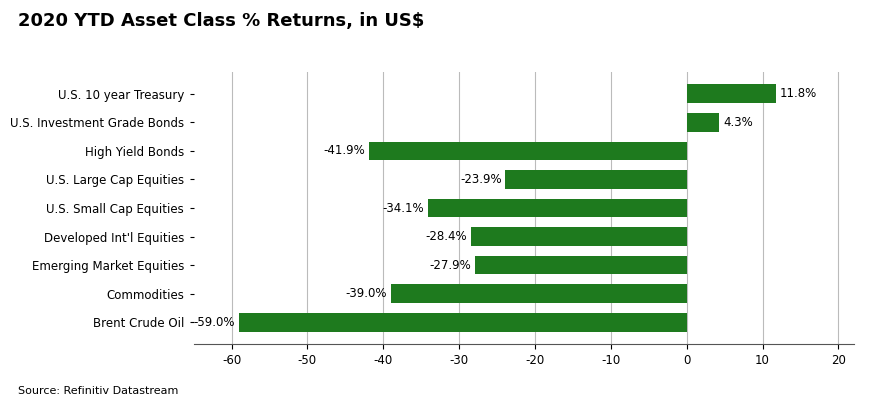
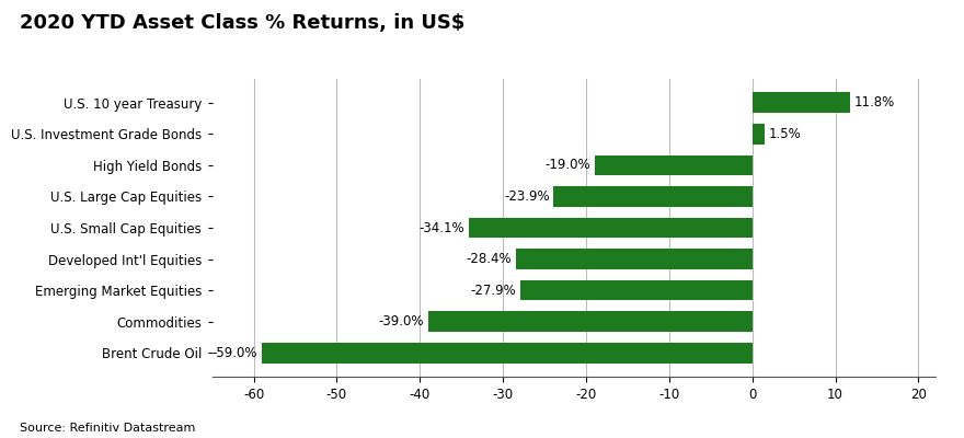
U.S. Investment Grade Bonds: 4.3% -> 1.5%
High Yield Bonds: -41.9% -> -19.0%
